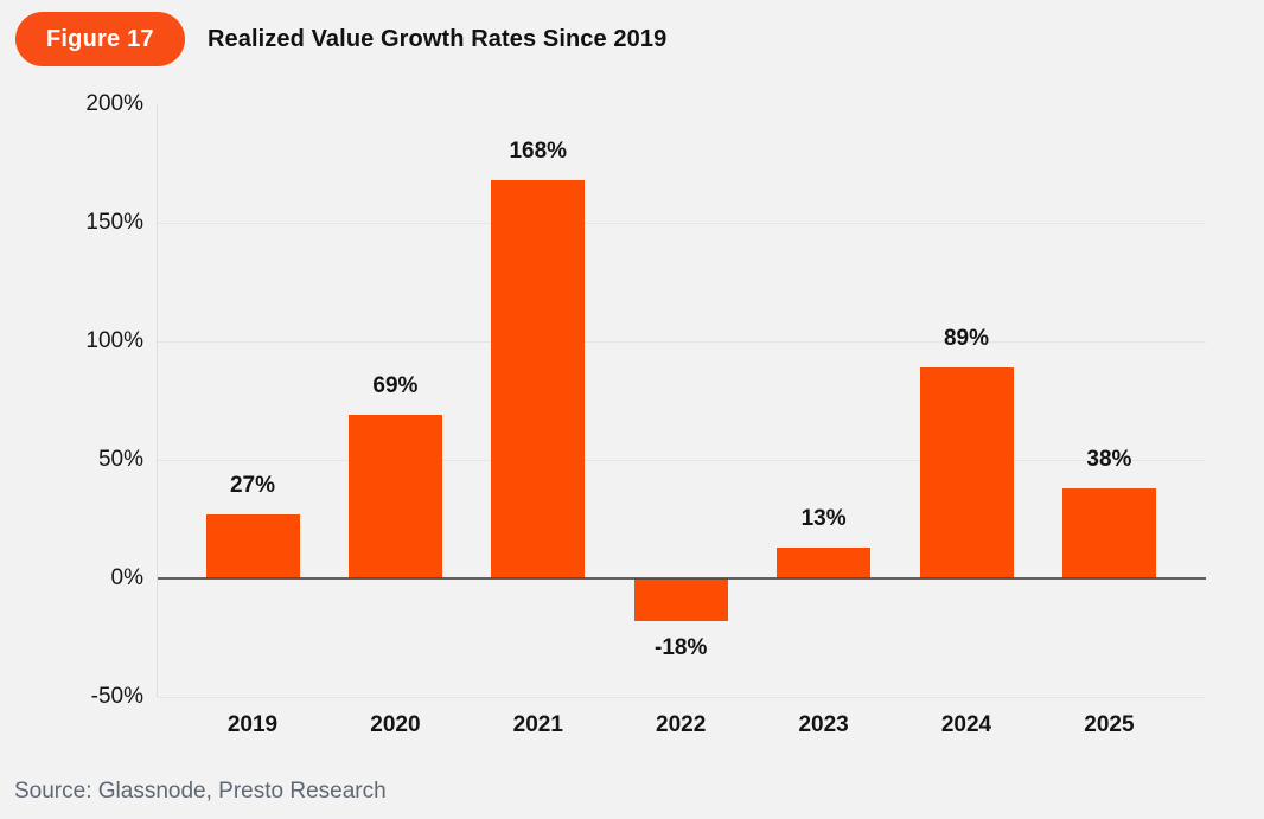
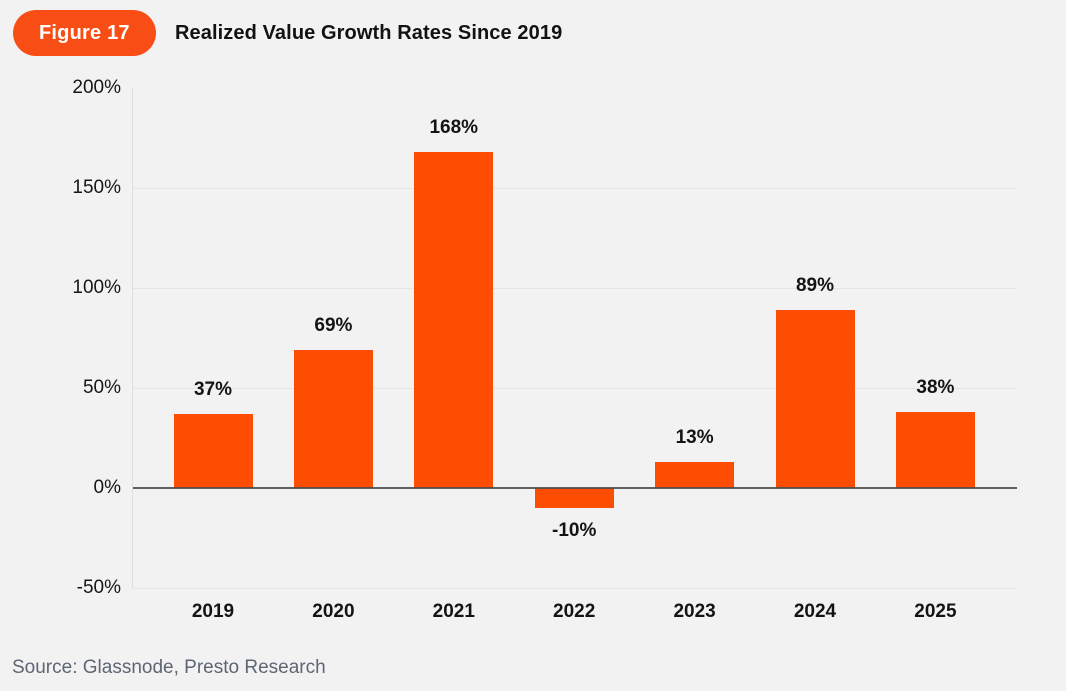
2019: 27% -> 37%
2022: -18% -> -10%
